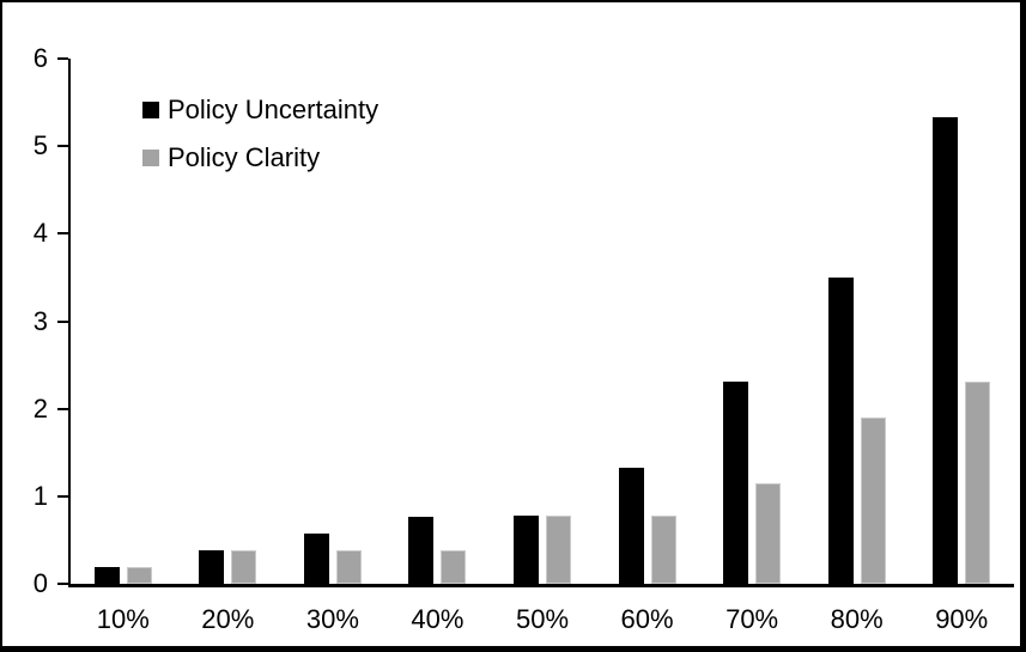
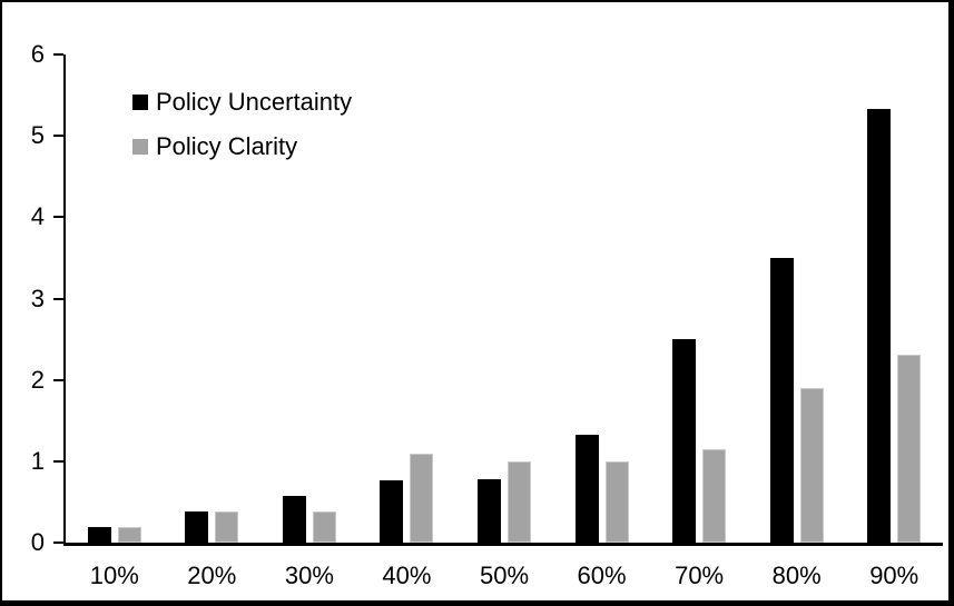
Policy Clarity/40%: 0.4 -> 1.1
Policy Clarity/50%: 0.8 -> 1.0
Policy Clarity/60%: 0.8 -> 1.0
Policy Uncertainty/70%: 2.3 -> 2.5
